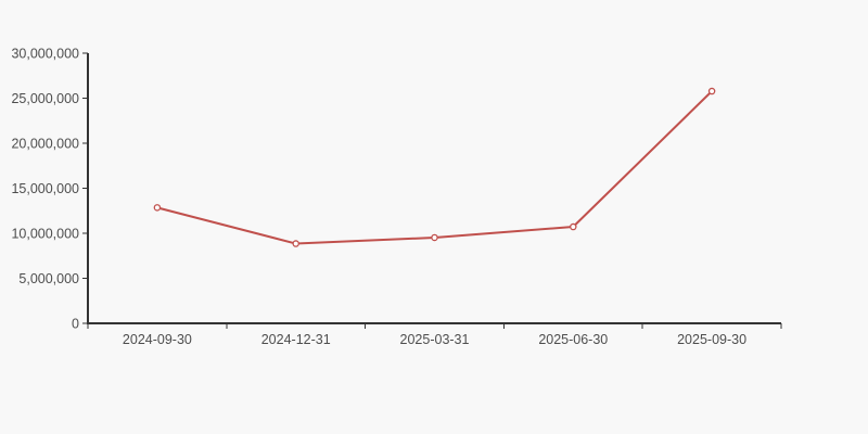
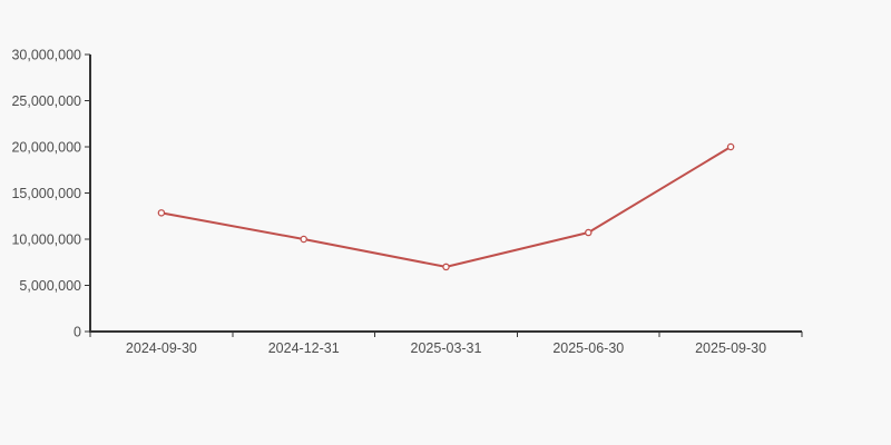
2024-12-31: 9000000 -> 10000000
2025-03-31: 10000000 -> 7000000
2025-09-30: 26000000 -> 20000000
